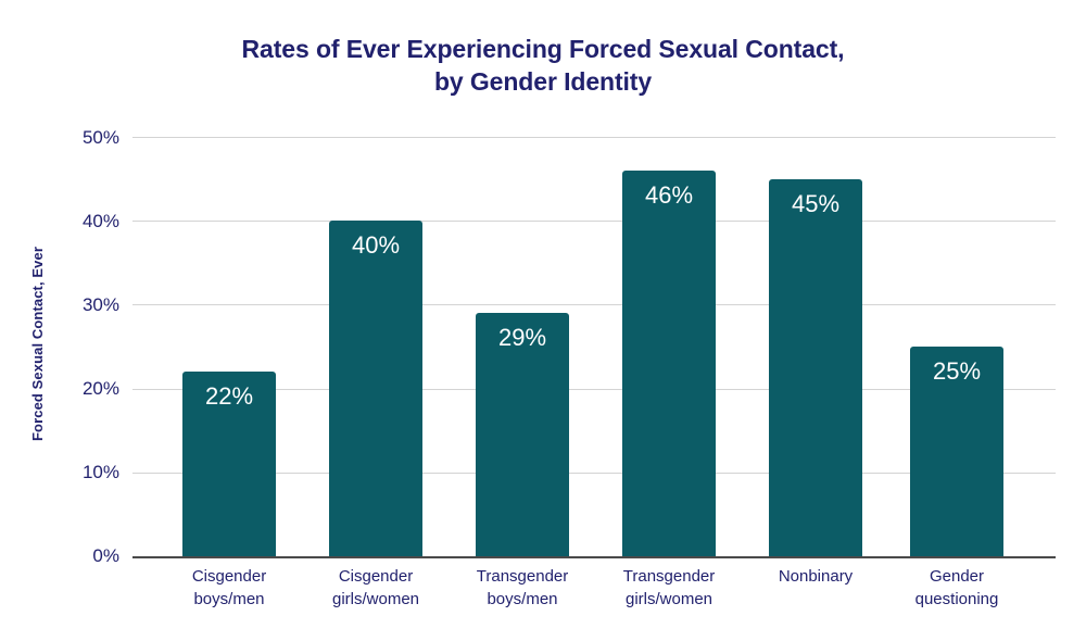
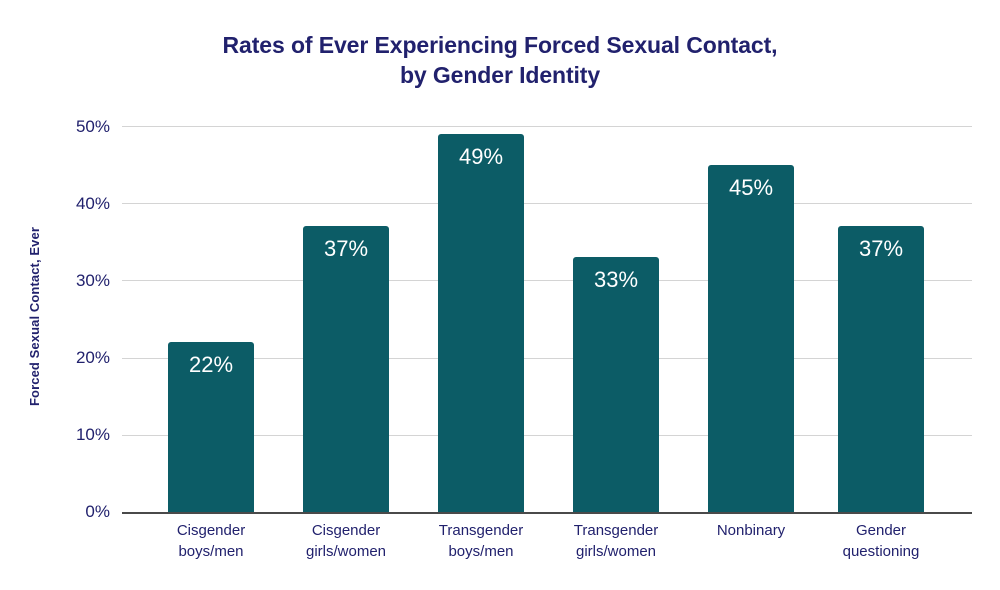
Cisgender girls/women: 40% -> 37%
Transgender boys/men: 29% -> 49%
Transgender girls/women: 46% -> 33%
Gender questioning: 25% -> 37%
